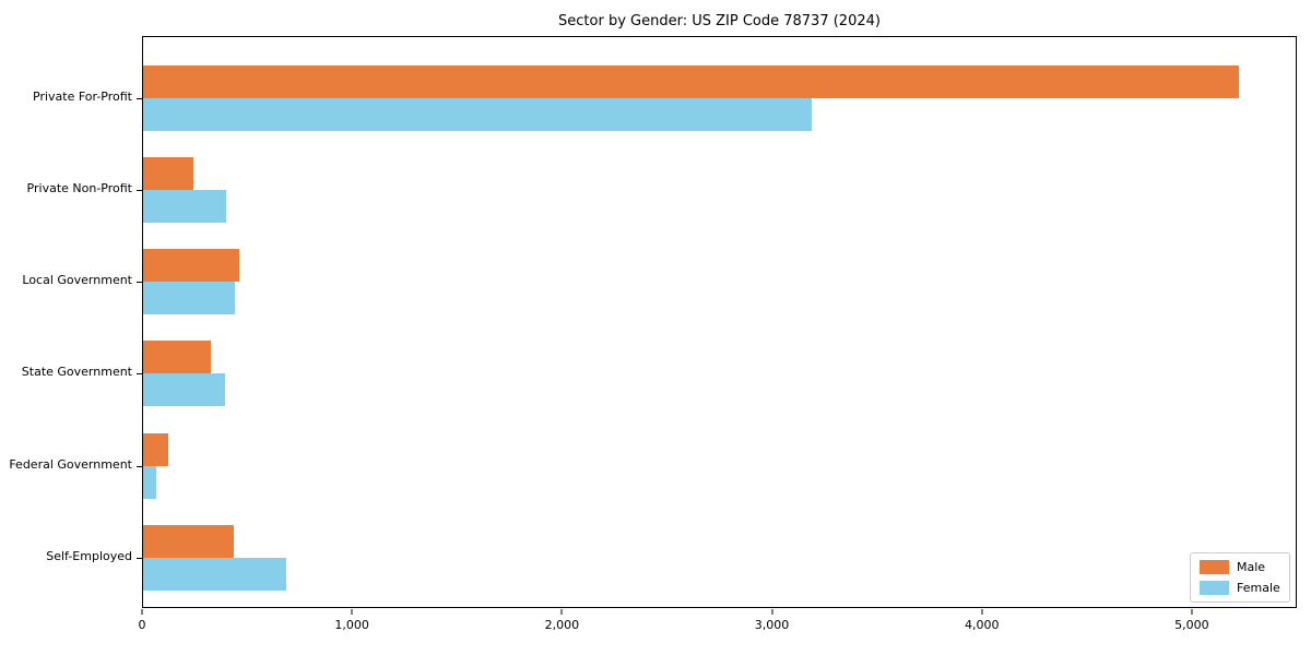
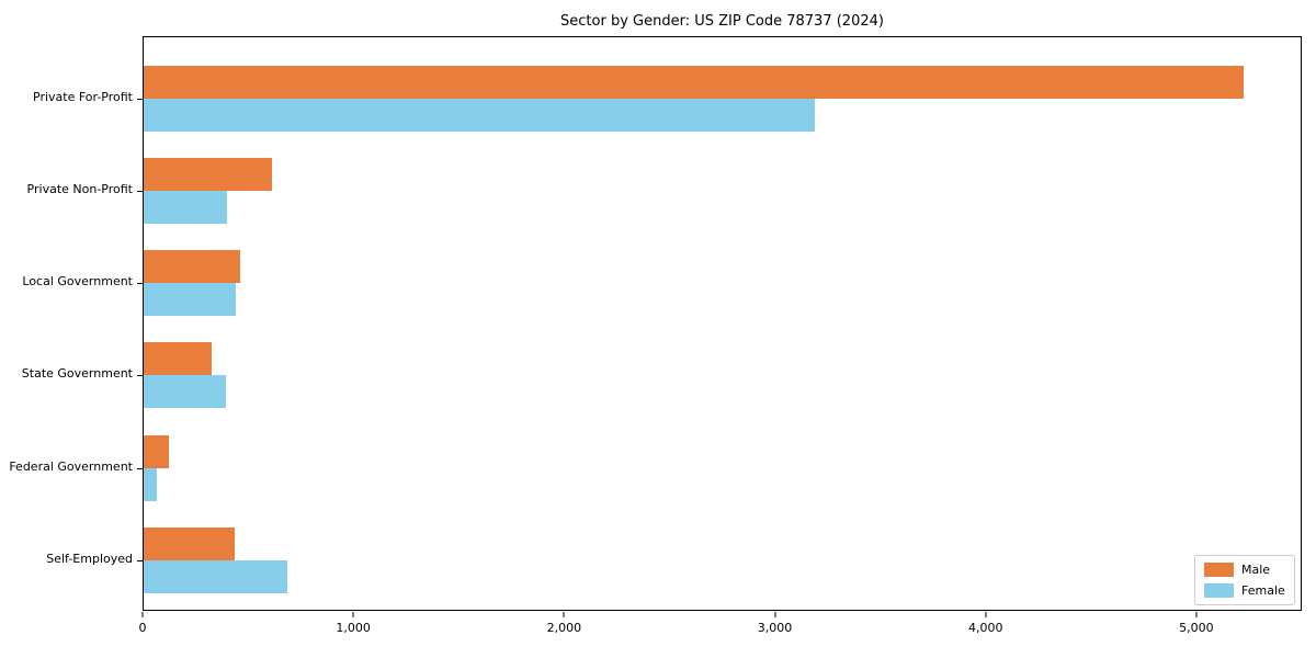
Male/Private Non-Profit: 240 -> 610
